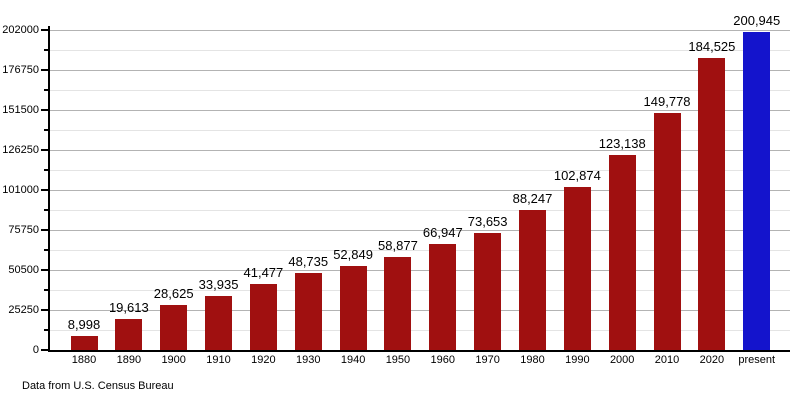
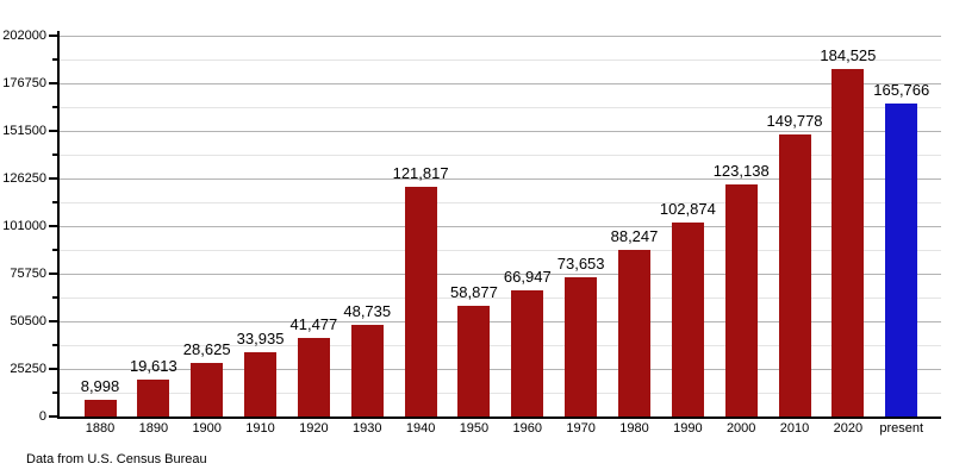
1940: 52,849 -> 121,817
present: 200,945 -> 165,766
